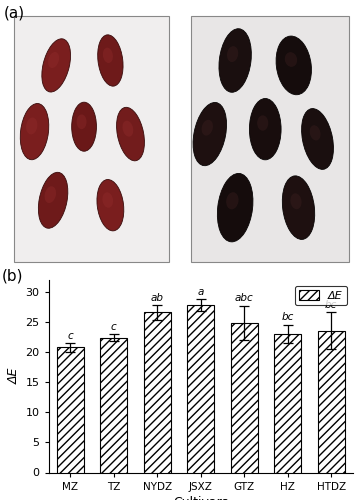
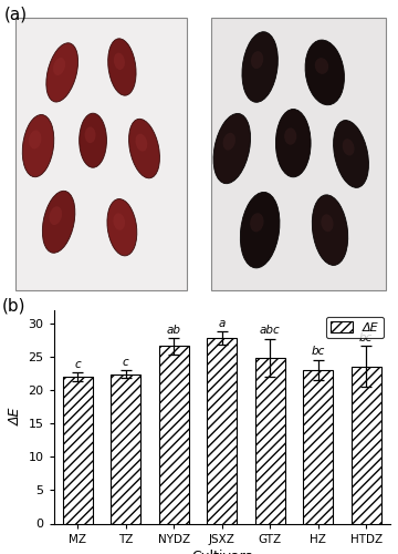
MZ: 20.8 -> 22.0
